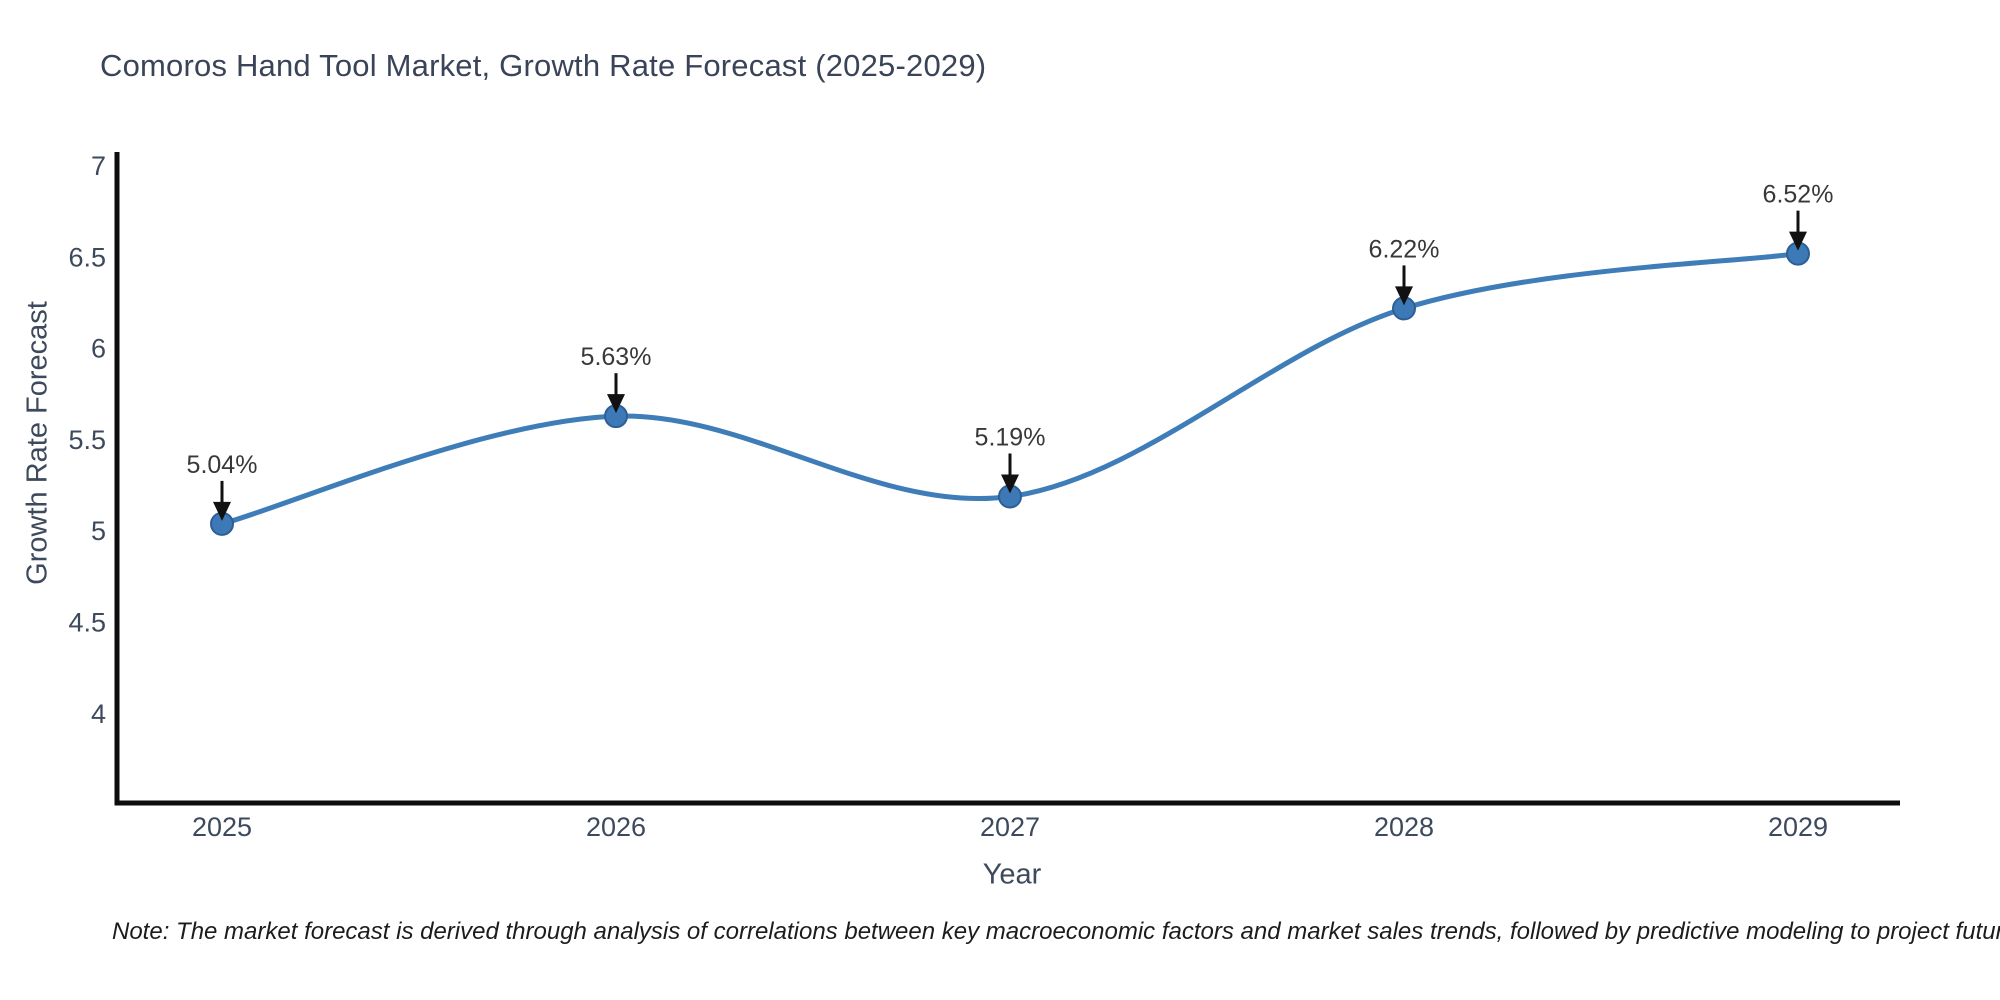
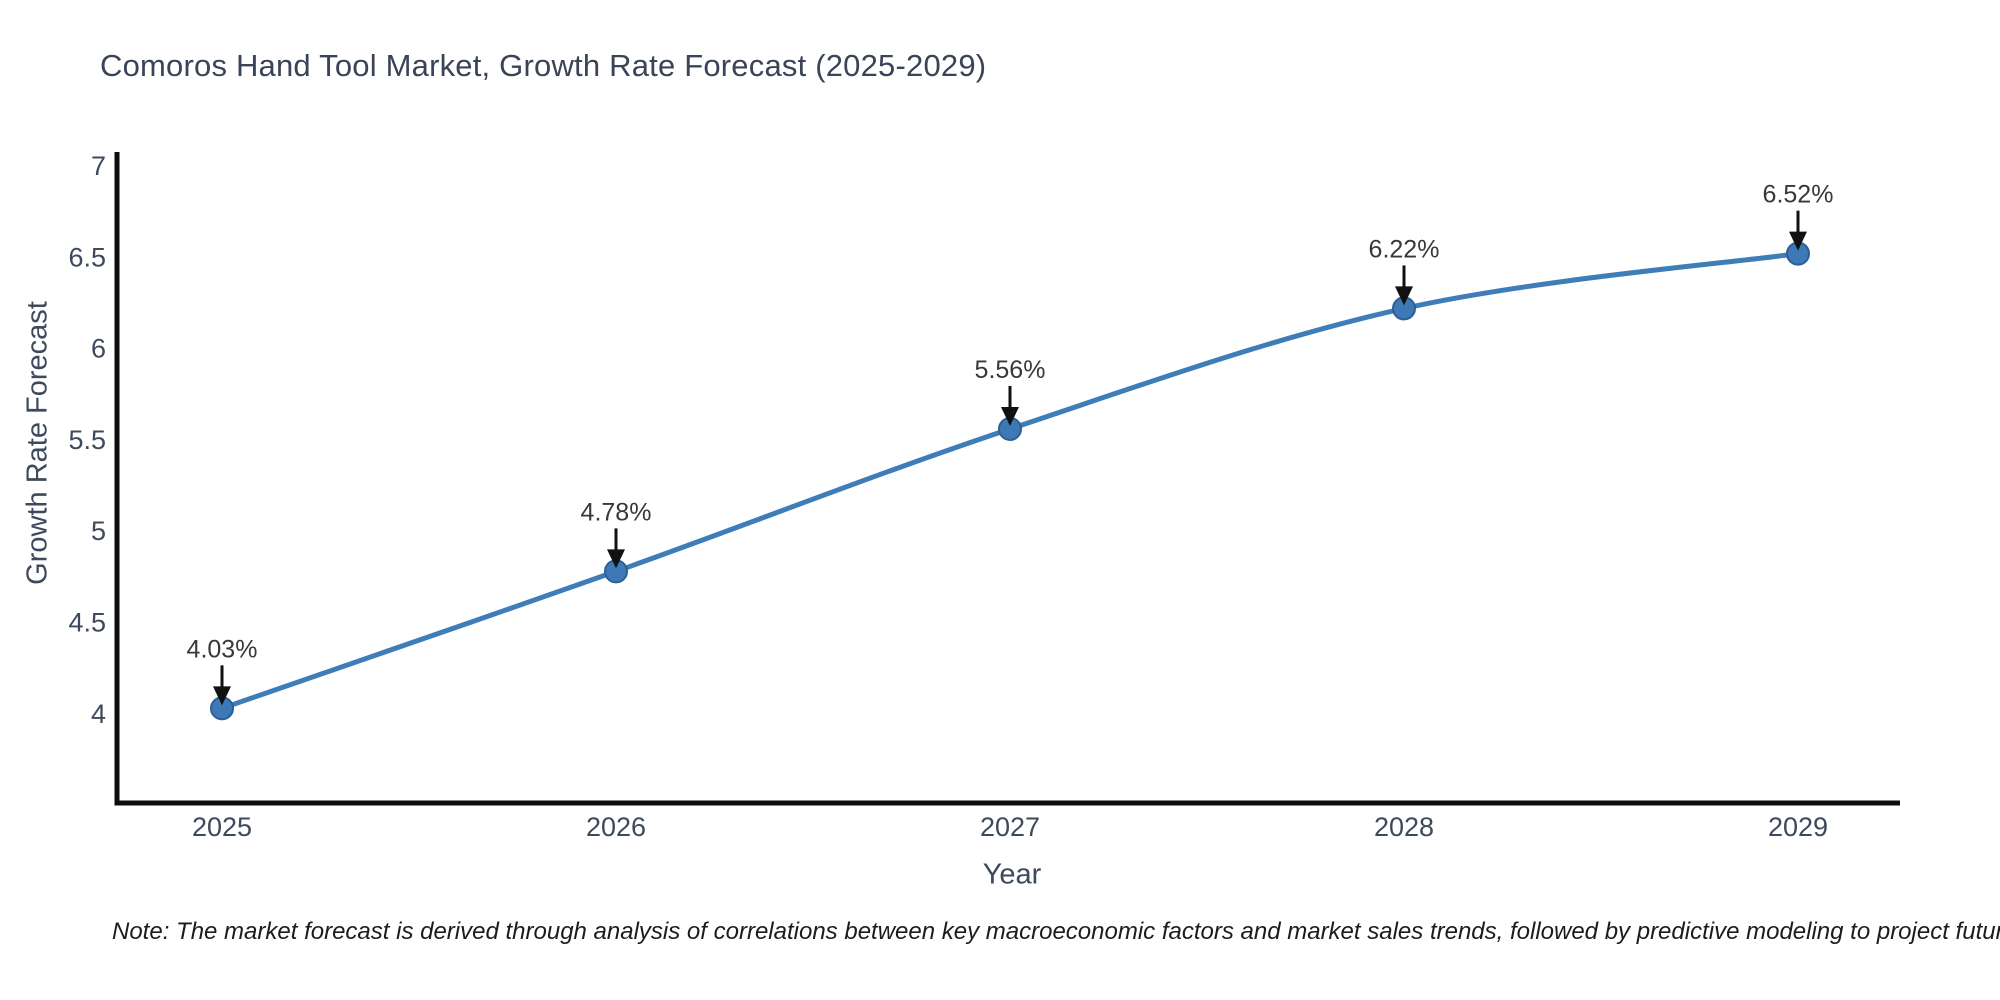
2025: 5.04% -> 4.03%
2026: 5.63% -> 4.78%
2027: 5.19% -> 5.56%
